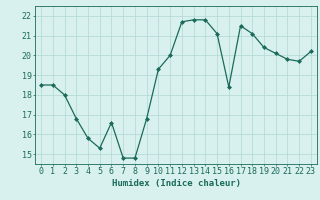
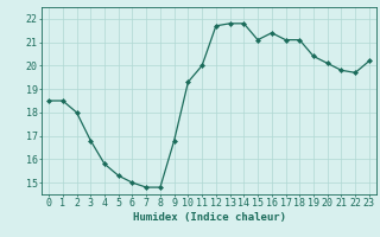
6: 16.6 -> 15.0
16: 18.4 -> 21.4
17: 21.5 -> 21.1
